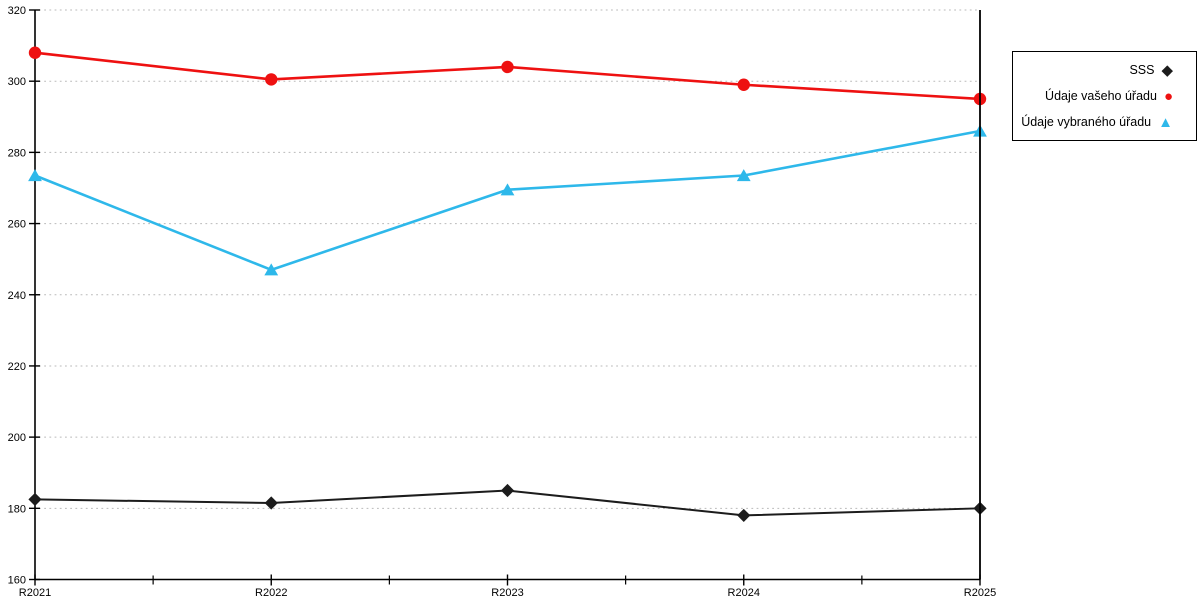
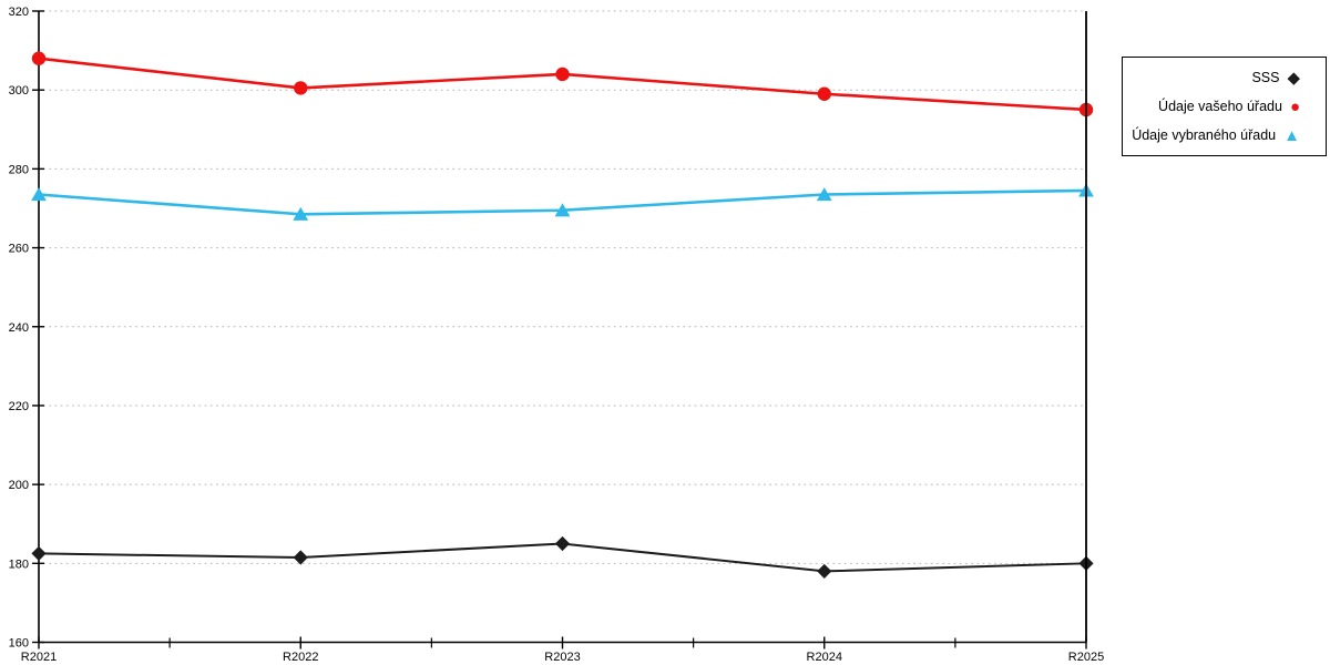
Údaje vybraného úřadu/R2022: 247 -> 268
Údaje vybraného úřadu/R2025: 286 -> 274
